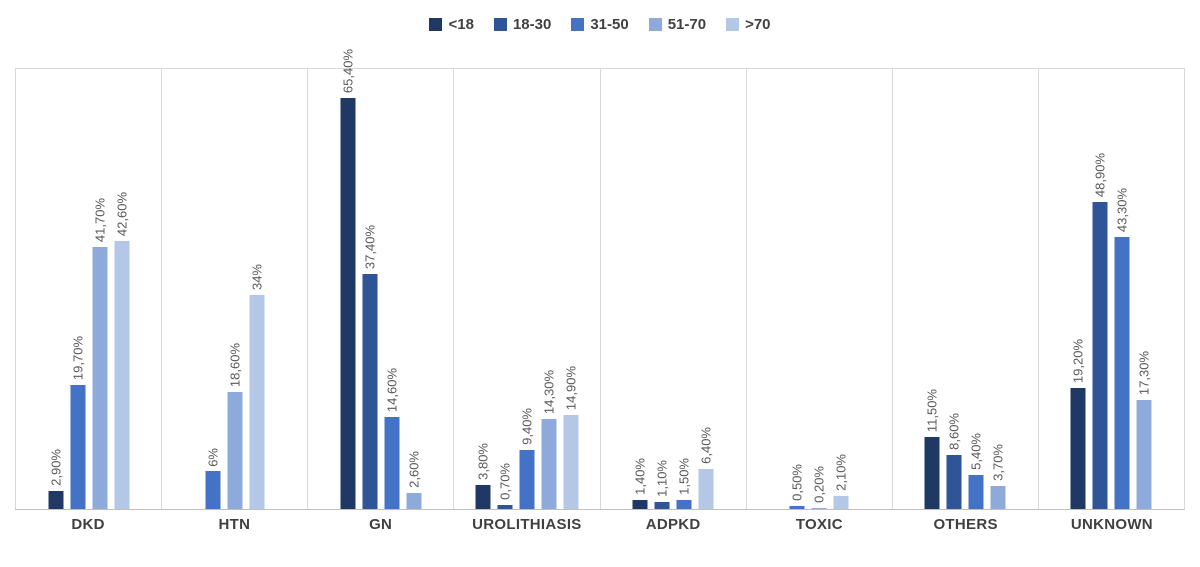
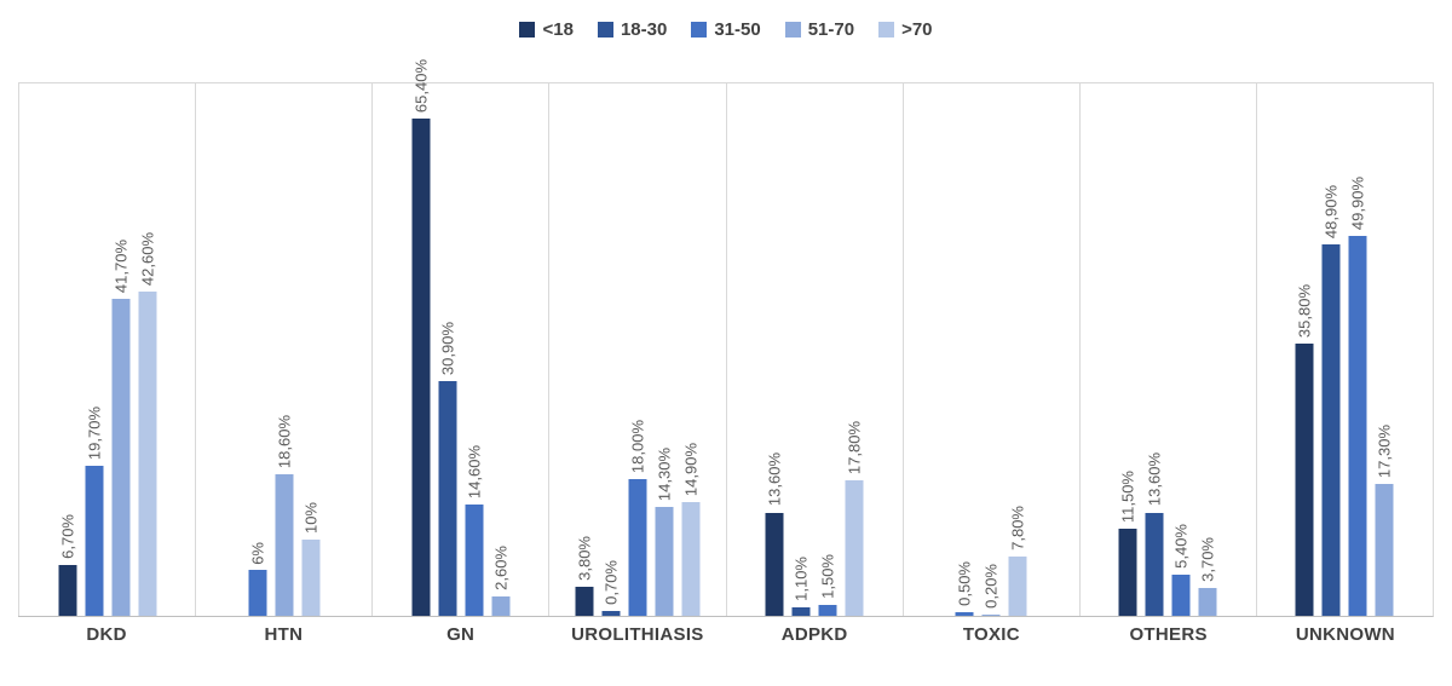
<18/DKD: 2,90% -> 6,70%
>70/HTN: 34% -> 10%
18-30/GN: 37,40% -> 30,90%
31-50/UROLITHIASIS: 9,40% -> 18,00%
<18/ADPKD: 1,40% -> 13,60%
>70/ADPKD: 6,40% -> 17,80%
>70/TOXIC: 2,10% -> 7,80%
18-30/OTHERS: 8,60% -> 13,60%
<18/UNKNOWN: 19,20% -> 35,80%
31-50/UNKNOWN: 43,30% -> 49,90%
